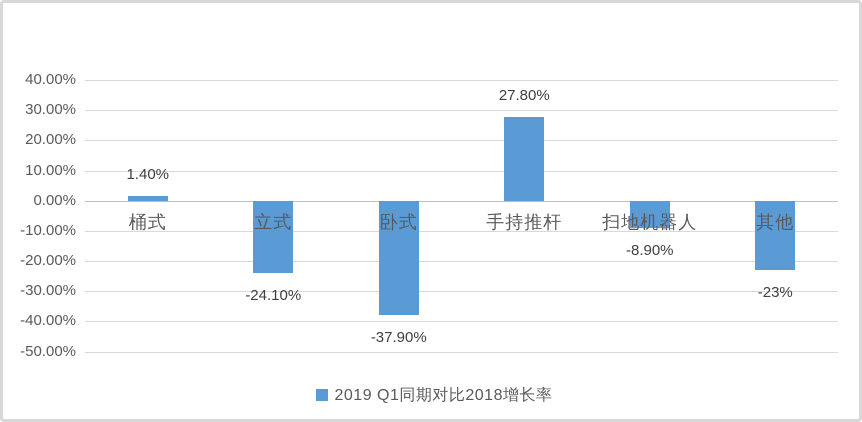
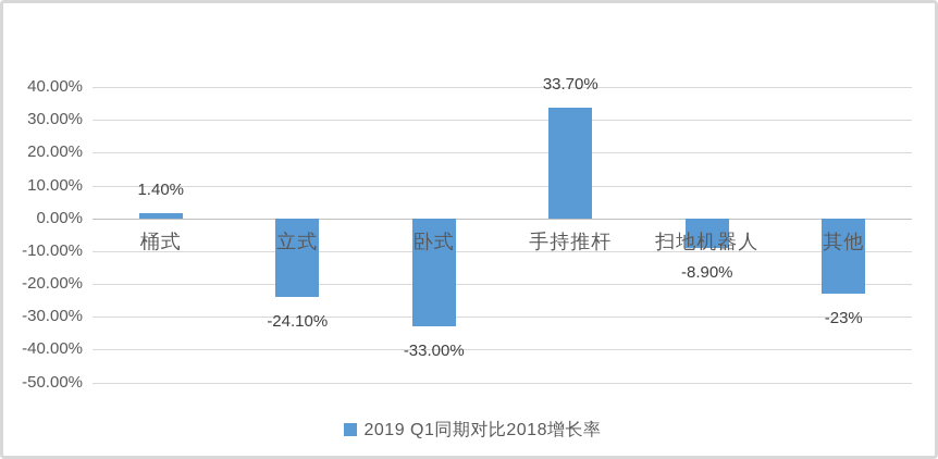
卧式: -37.90% -> -33.00%
手持推杆: 27.80% -> 33.70%
